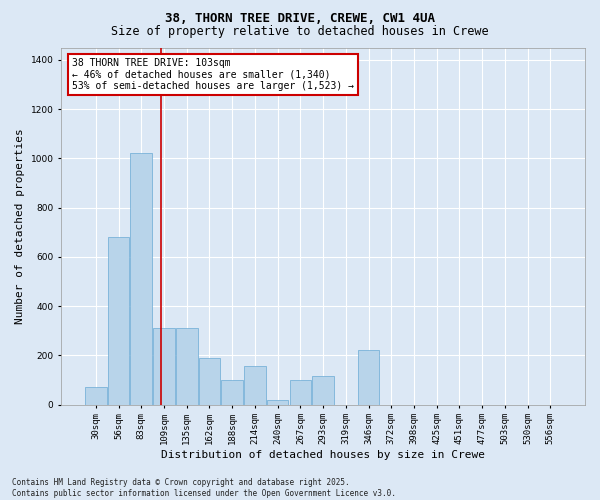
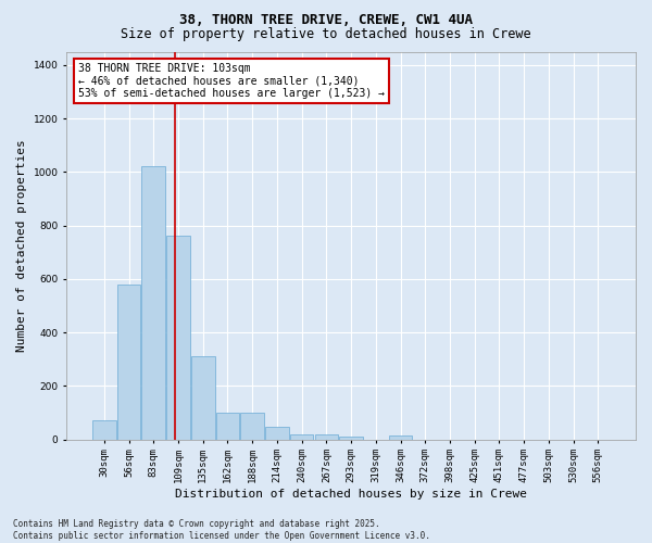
56sqm: 680 -> 580
109sqm: 310 -> 760
162sqm: 190 -> 100
214sqm: 155 -> 45
267sqm: 100 -> 18
293sqm: 115 -> 10
346sqm: 220 -> 15
